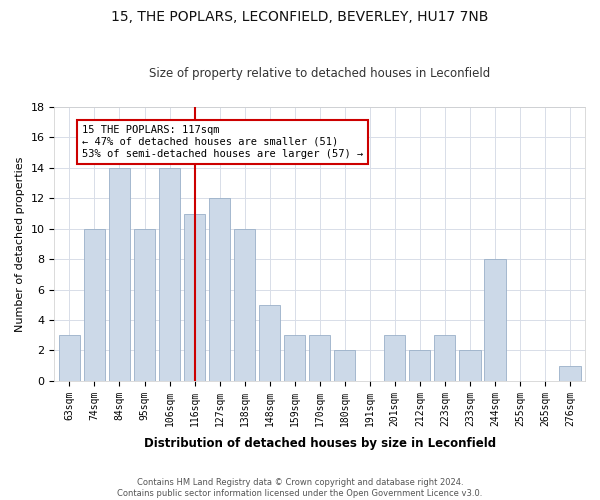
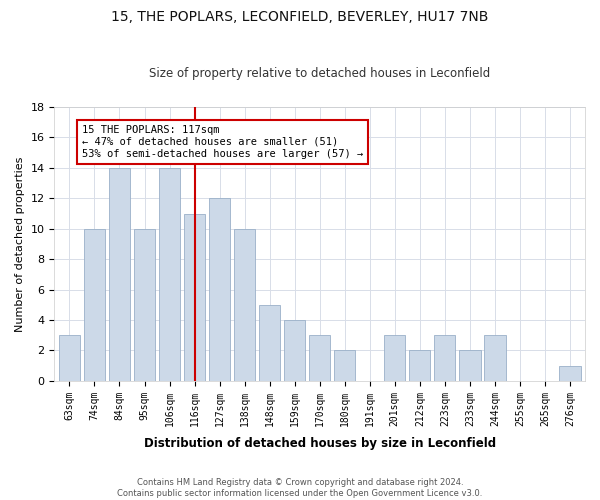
159sqm: 3 -> 4
244sqm: 8 -> 3
